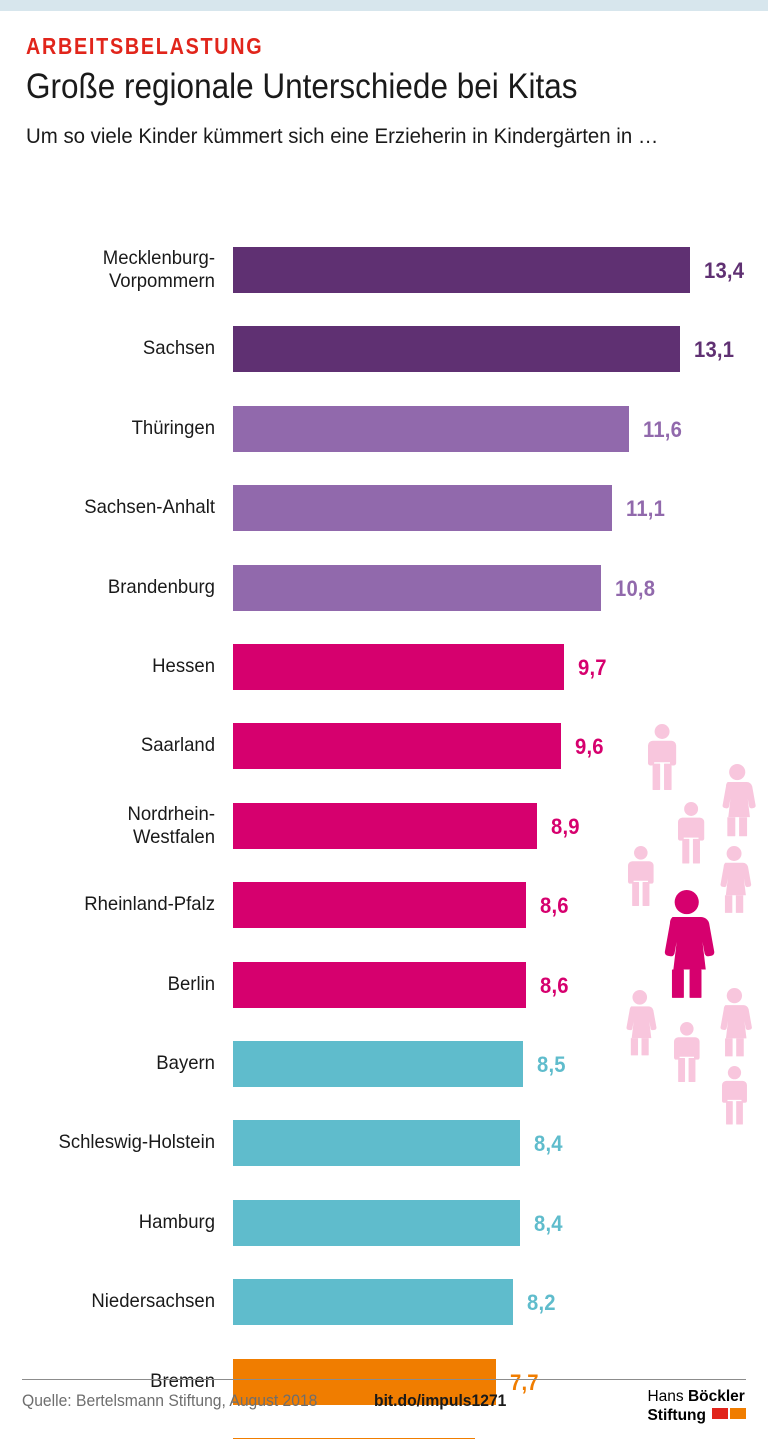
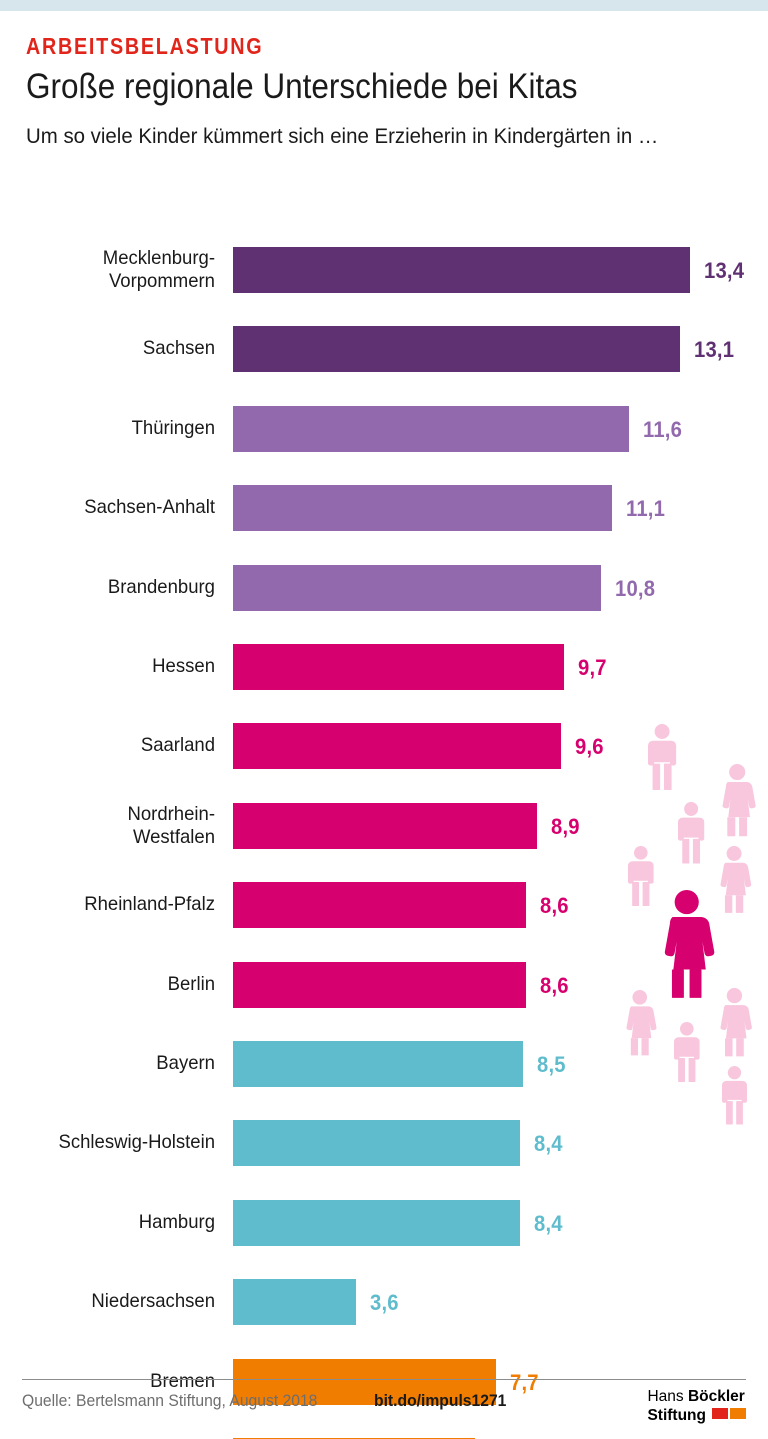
Niedersachsen: 8,2 -> 3,6
